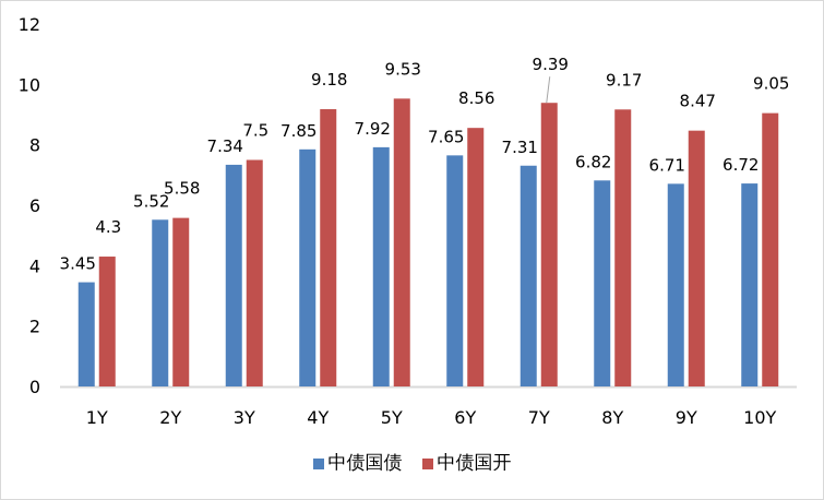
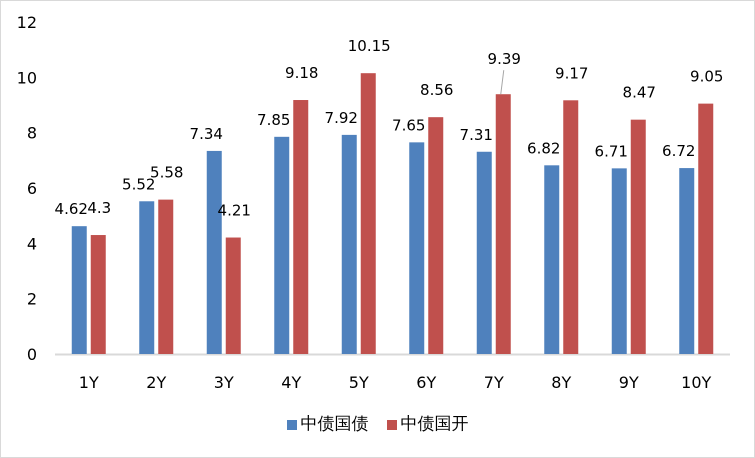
中债国债/1Y: 3.45 -> 4.62
中债国开/3Y: 7.5 -> 4.21
中债国开/5Y: 9.53 -> 10.15
